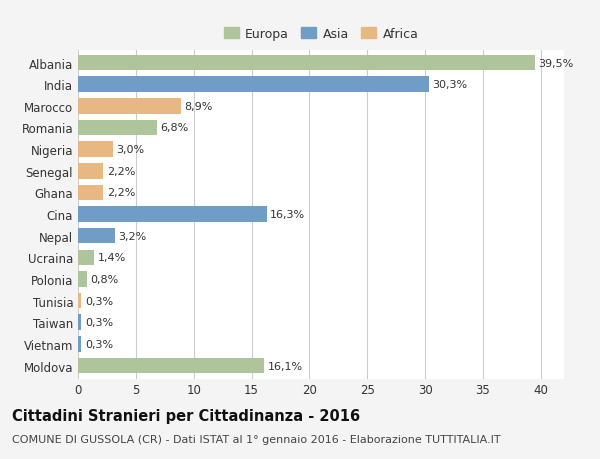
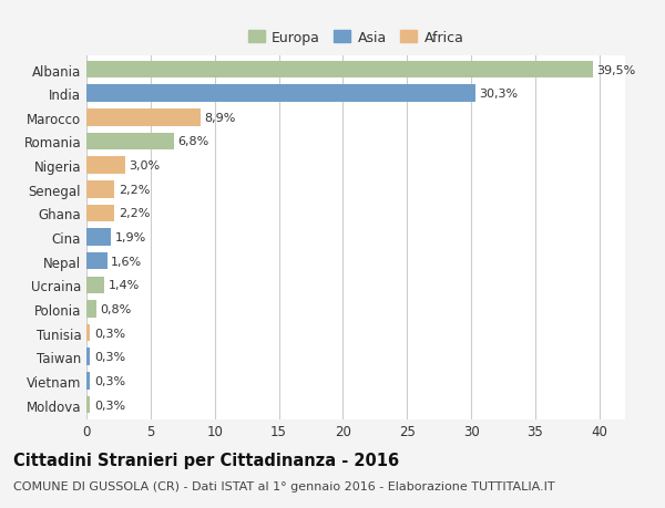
Cina: 16,3% -> 1,9%
Nepal: 3,2% -> 1,6%
Moldova: 16,1% -> 0,3%
